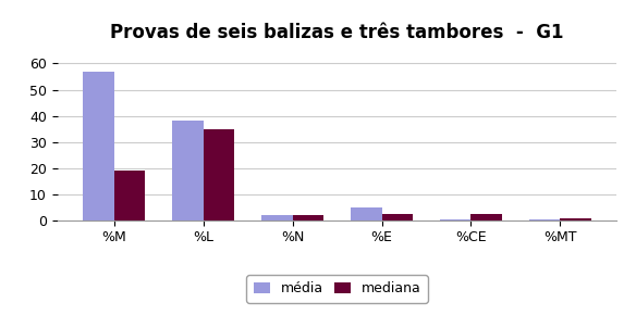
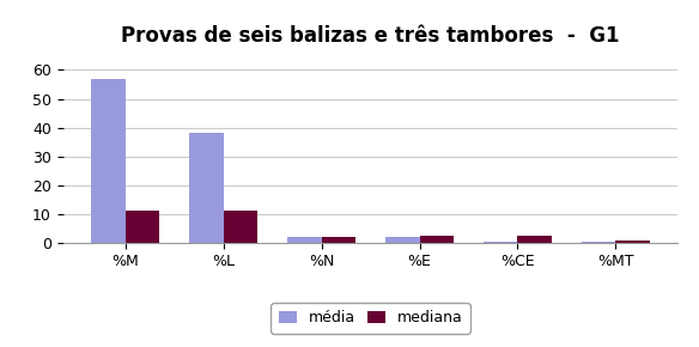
mediana/%M: 19.0 -> 11.0
mediana/%L: 35.0 -> 11.0
média/%E: 5.0 -> 2.0
